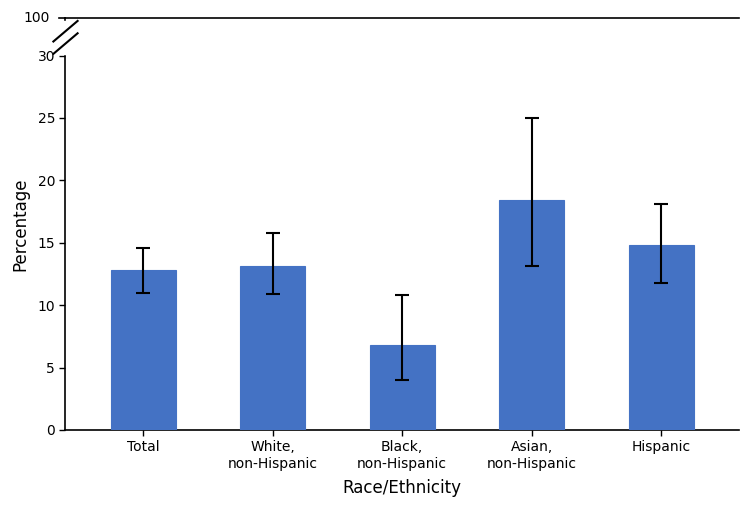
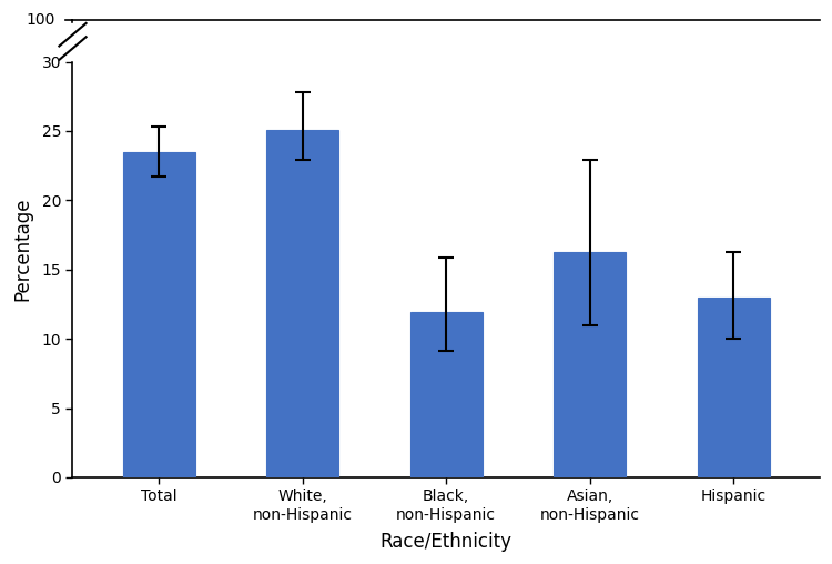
Total: 12.8 -> 23.5
White, non-Hispanic: 13.1 -> 25.1
Black, non-Hispanic: 6.8 -> 11.9
Asian, non-Hispanic: 18.4 -> 16.3
Hispanic: 14.8 -> 13.0
